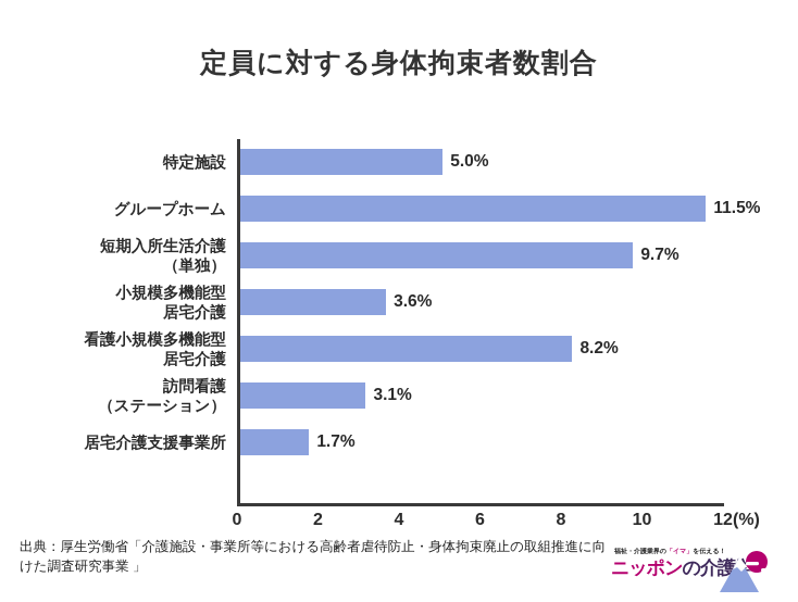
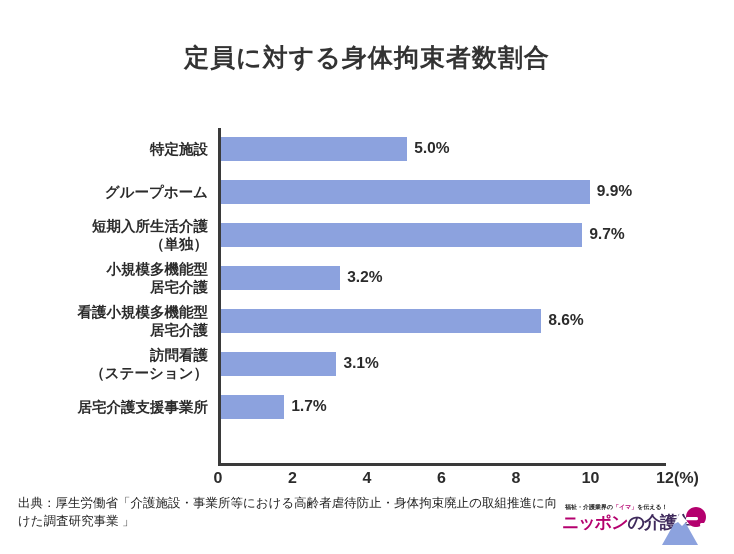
グループホーム: 11.5% -> 9.9%
小規模多機能型居宅介護: 3.6% -> 3.2%
看護小規模多機能型居宅介護: 8.2% -> 8.6%
